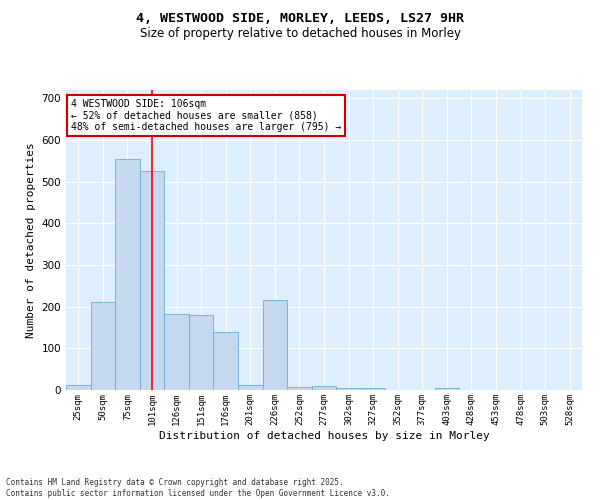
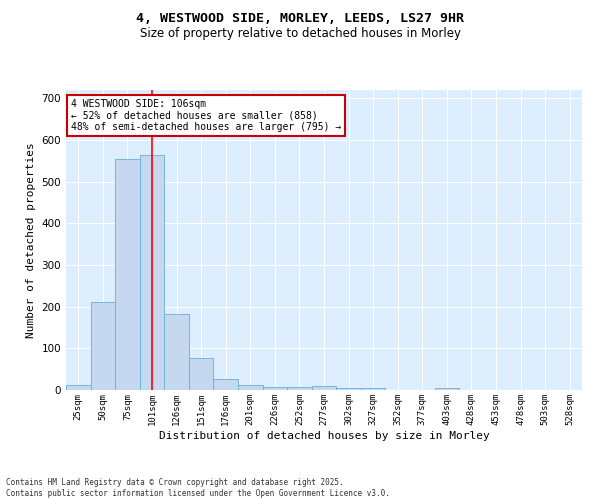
101sqm: 525 -> 563
151sqm: 180 -> 76
176sqm: 140 -> 27
226sqm: 215 -> 8
